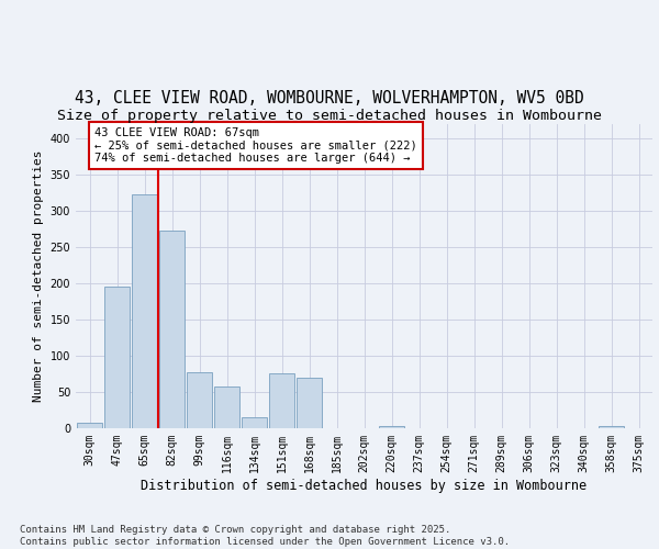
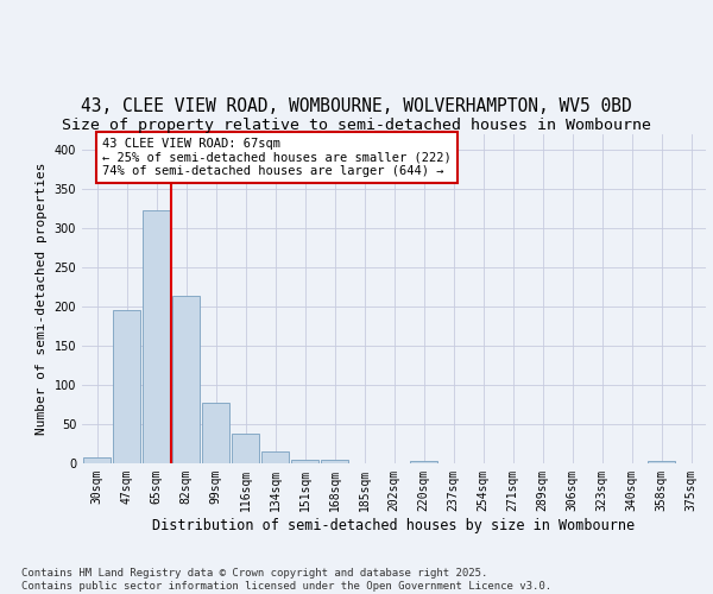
82sqm: 272 -> 213
116sqm: 58 -> 38
151sqm: 76 -> 5
168sqm: 70 -> 5
